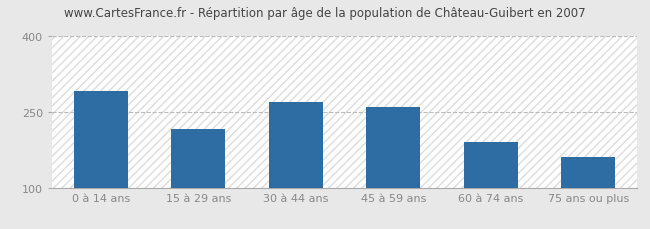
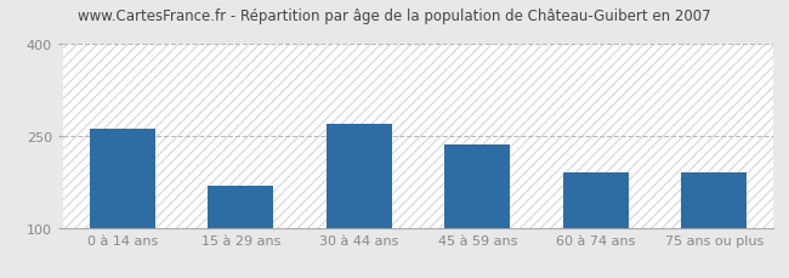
0 à 14 ans: 290 -> 262
15 à 29 ans: 215 -> 168
45 à 59 ans: 260 -> 236
75 ans ou plus: 160 -> 190
